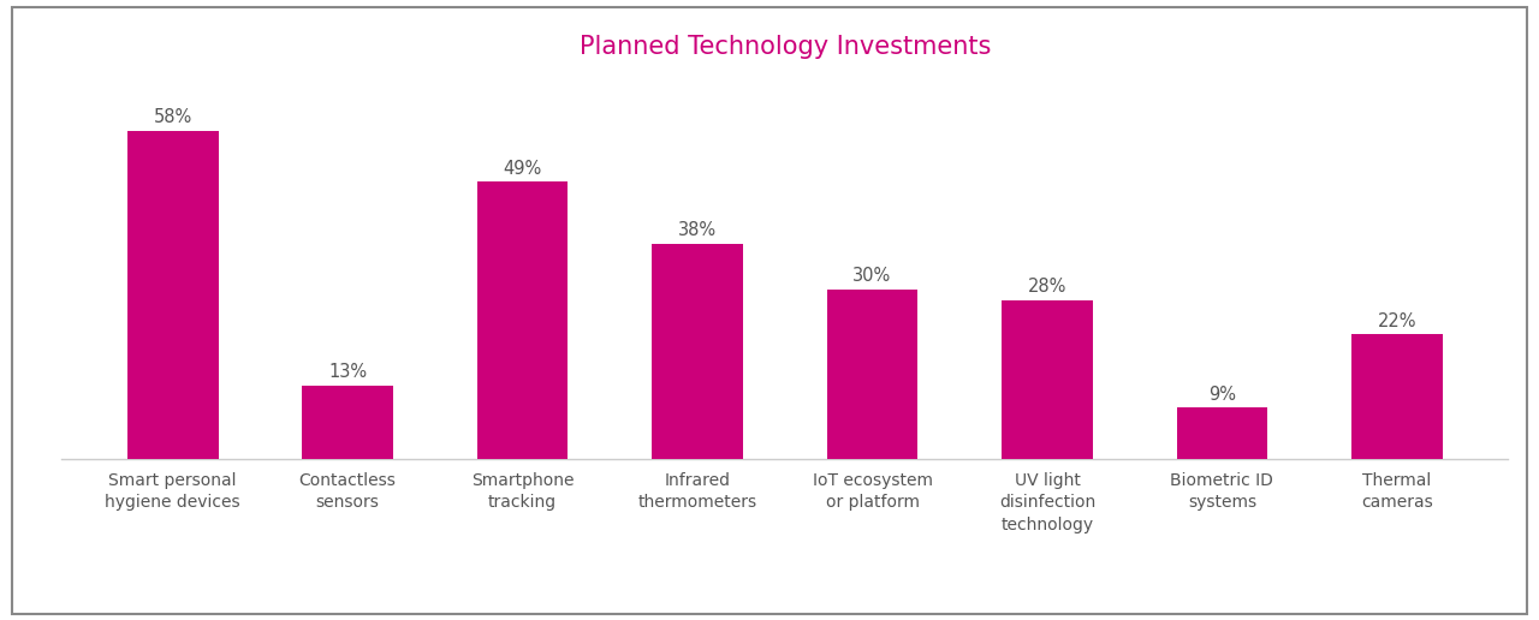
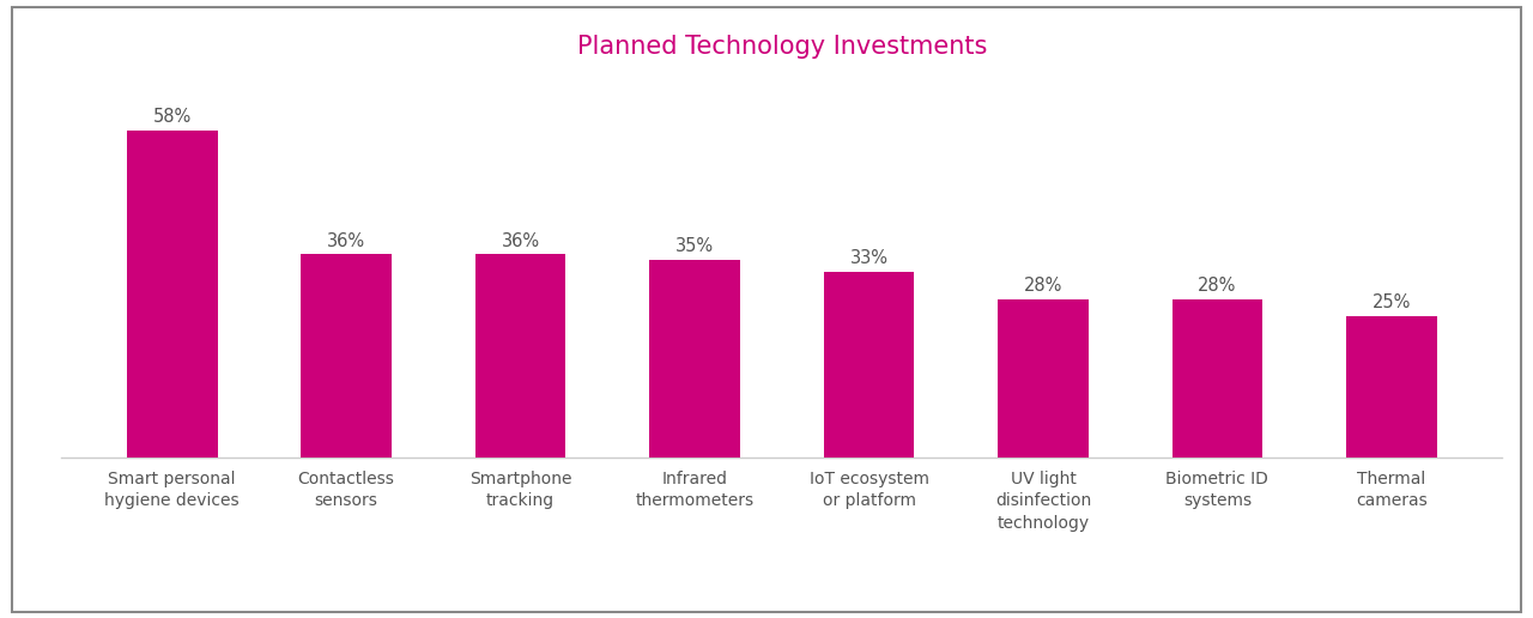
Contactless sensors: 13% -> 36%
Smartphone tracking: 49% -> 36%
Infrared thermometers: 38% -> 35%
IoT ecosystem or platform: 30% -> 33%
Biometric ID systems: 9% -> 28%
Thermal cameras: 22% -> 25%
